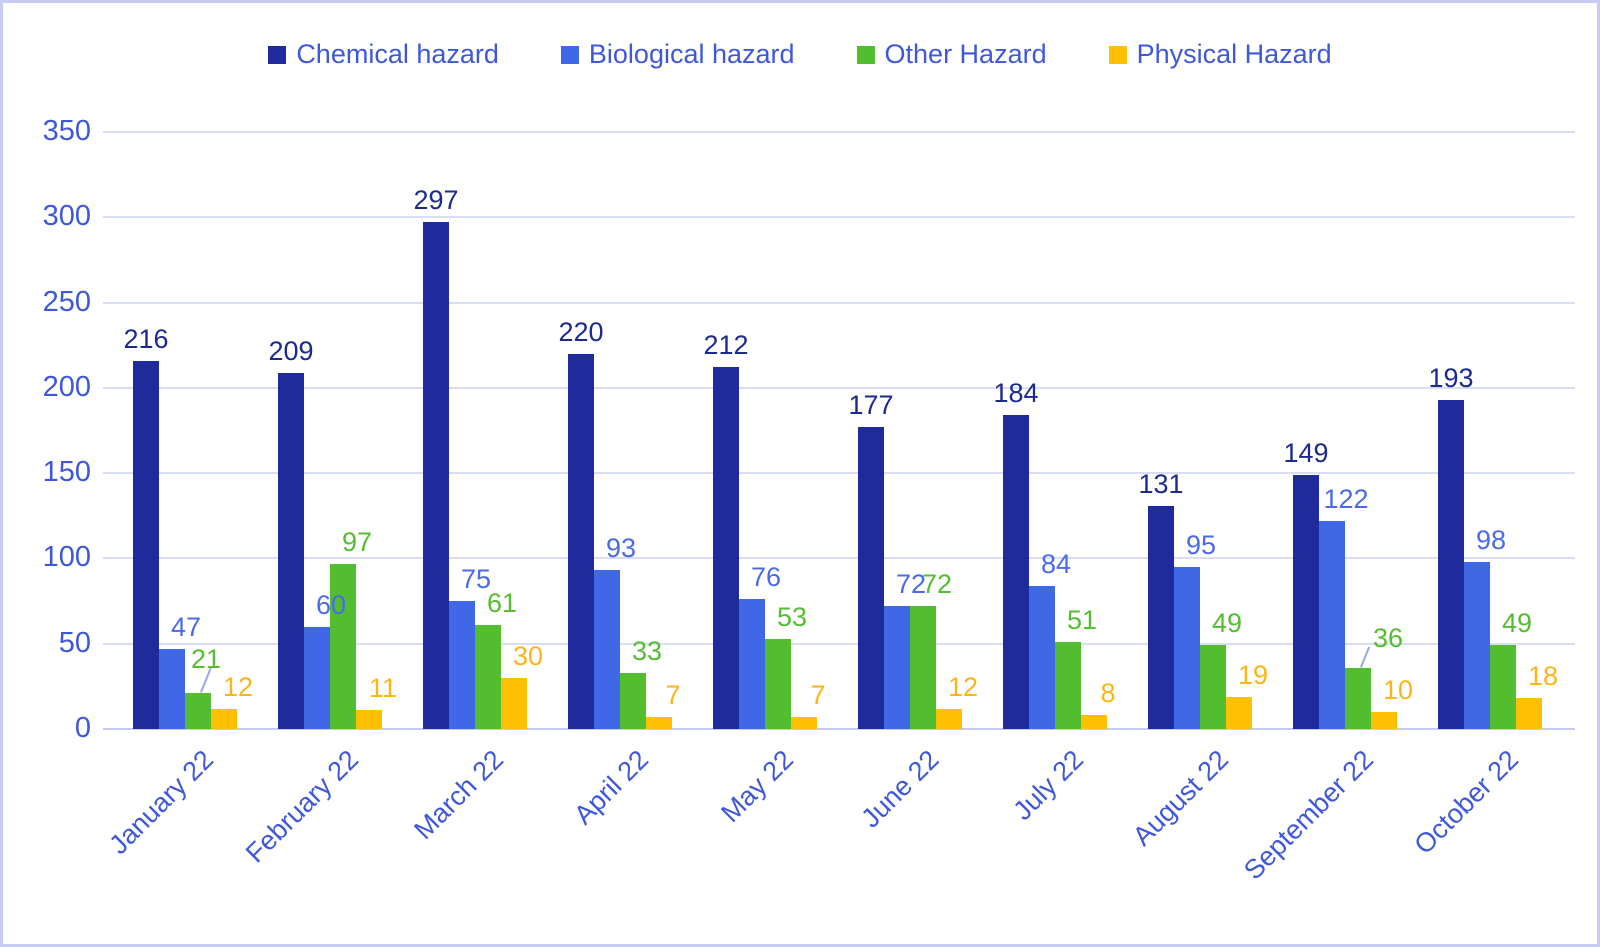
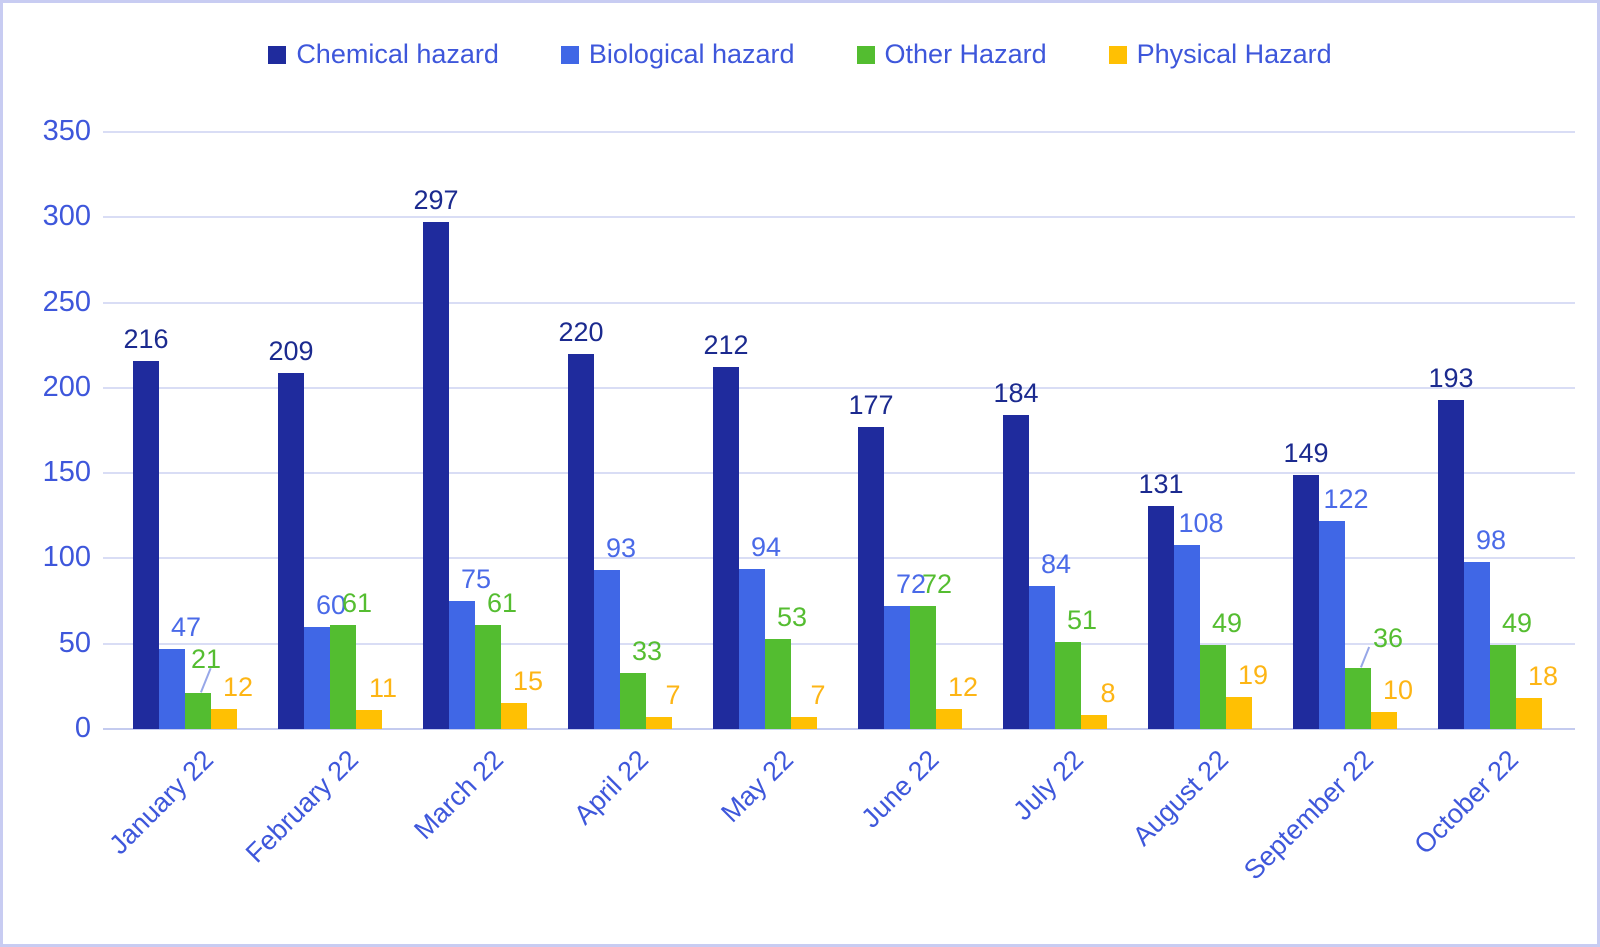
Other Hazard/February 22: 97 -> 61
Physical Hazard/March 22: 30 -> 15
Biological hazard/May 22: 76 -> 94
Biological hazard/August 22: 95 -> 108
